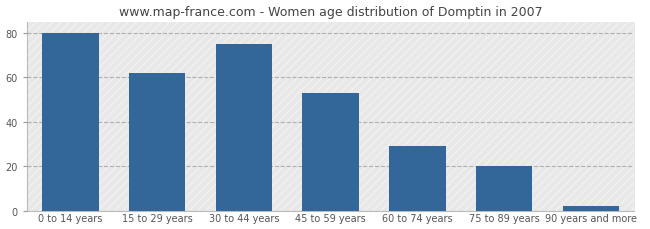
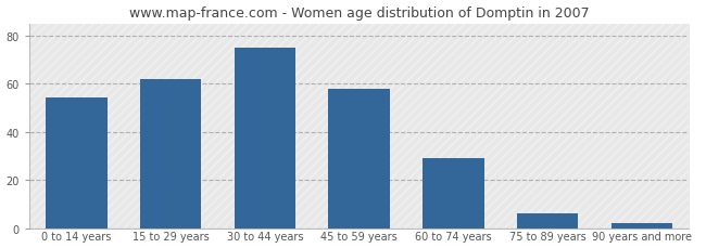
0 to 14 years: 80 -> 54
45 to 59 years: 53 -> 58
75 to 89 years: 20 -> 6
